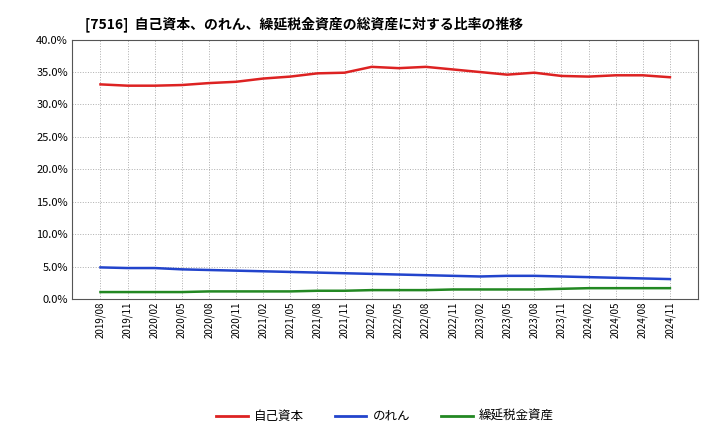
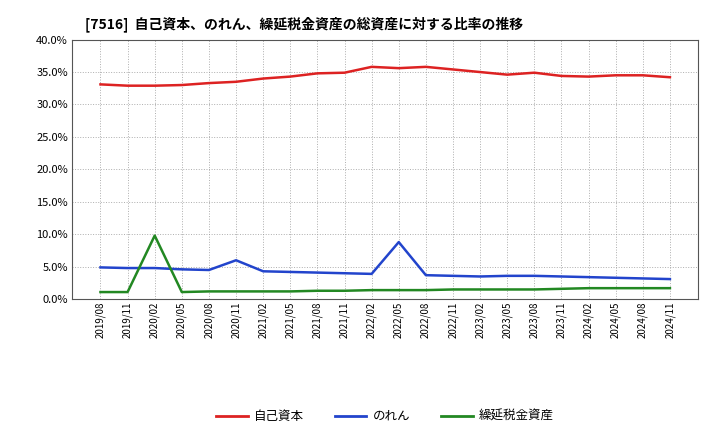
繰延税金資産/2020/02: 1.1% -> 9.8%
のれん/2020/11: 4.4% -> 6.0%
のれん/2022/05: 3.8% -> 8.8%
